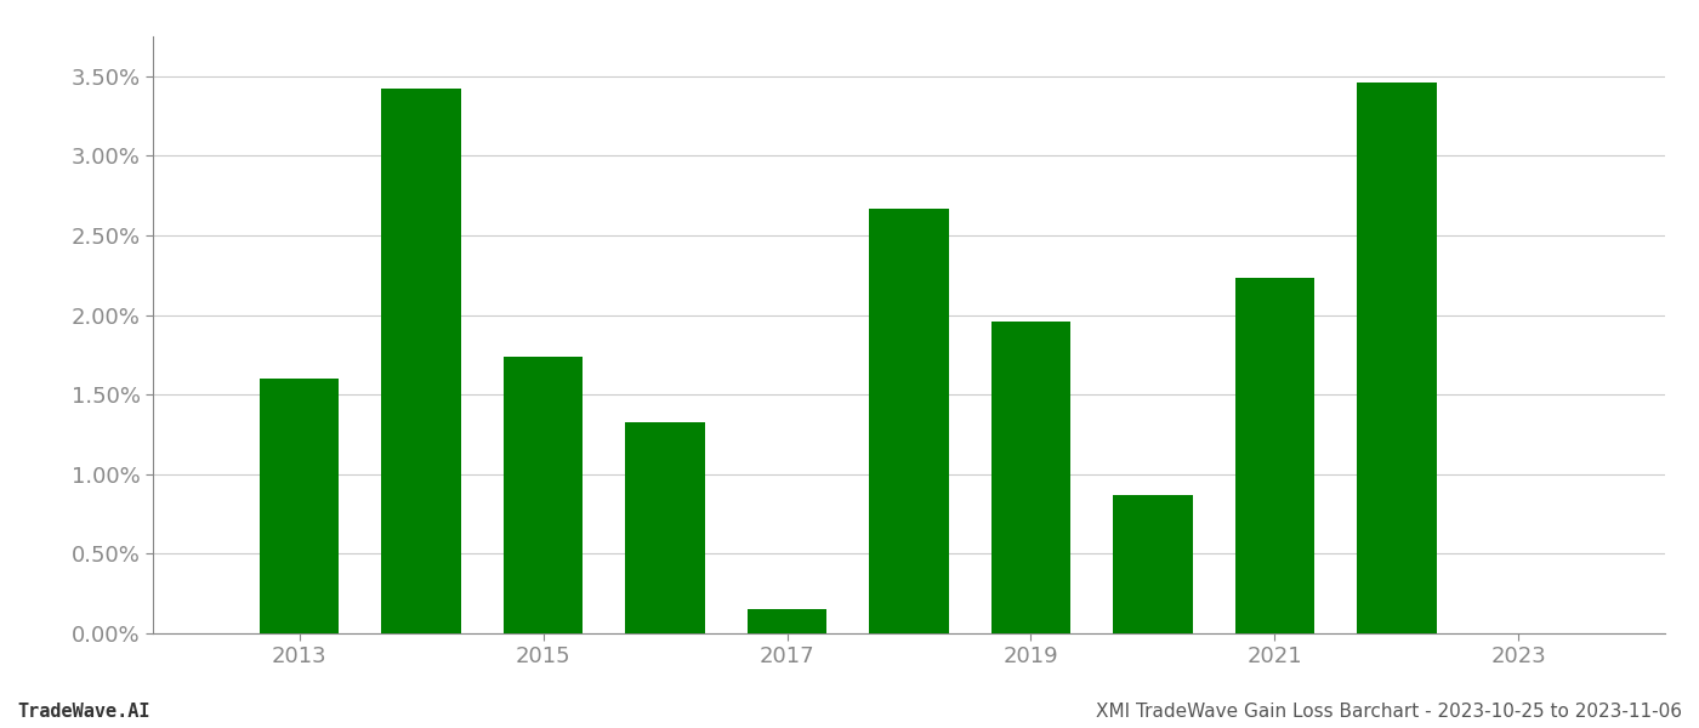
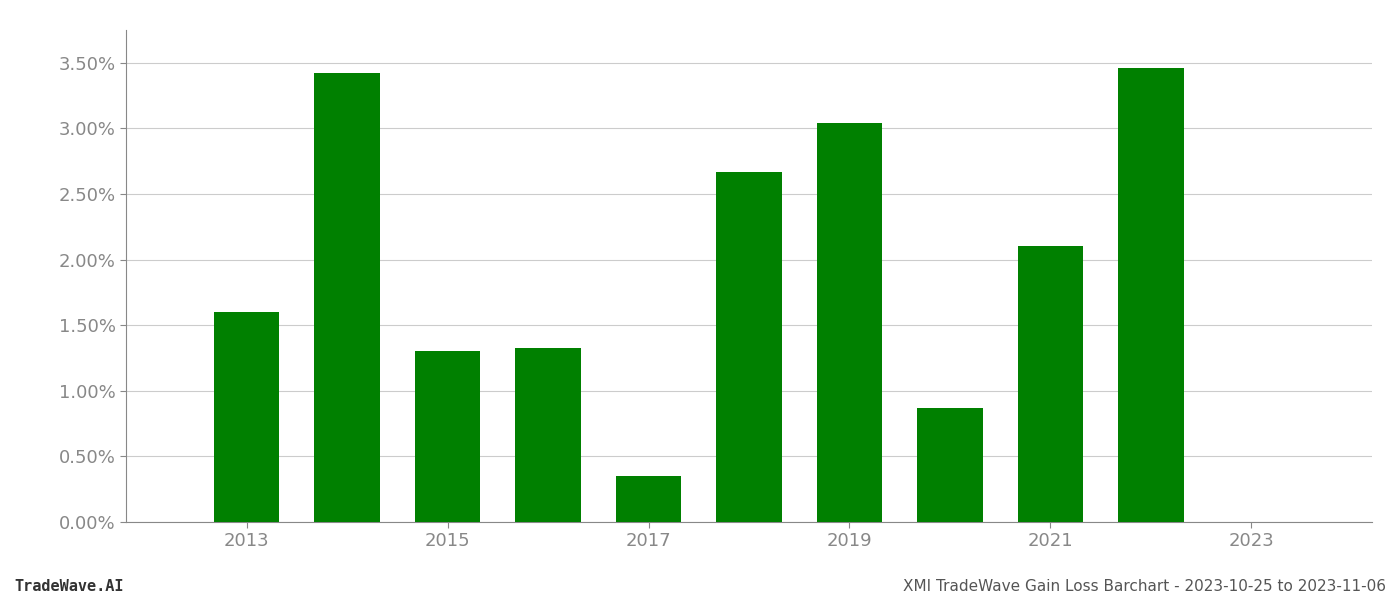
2015: 1.74% -> 1.30%
2017: 0.15% -> 0.35%
2019: 1.96% -> 3.04%
2021: 2.23% -> 2.10%
